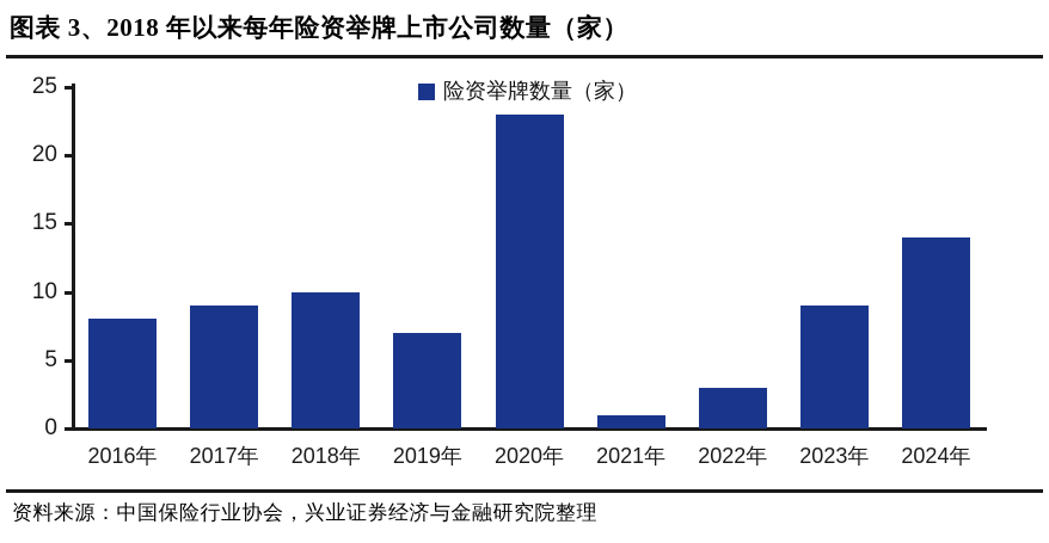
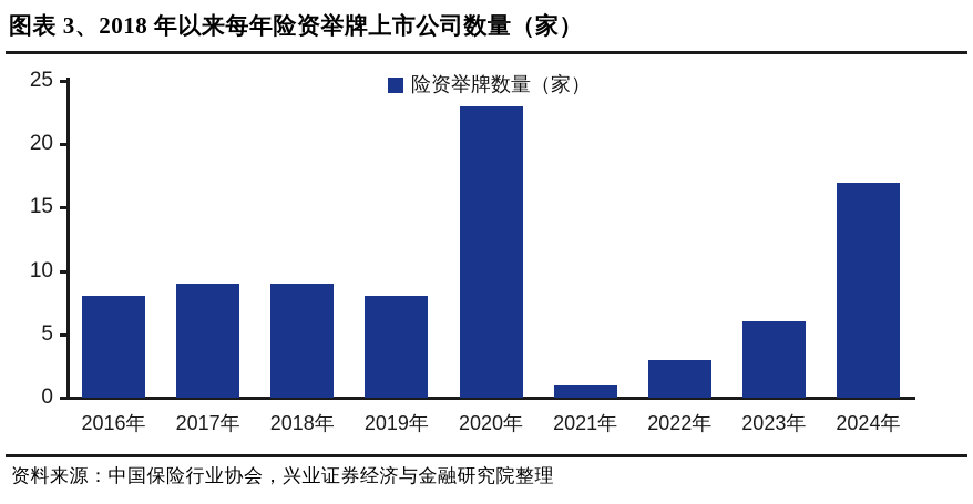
2018年: 10 -> 9
2019年: 7 -> 8
2023年: 9 -> 6
2024年: 14 -> 17
